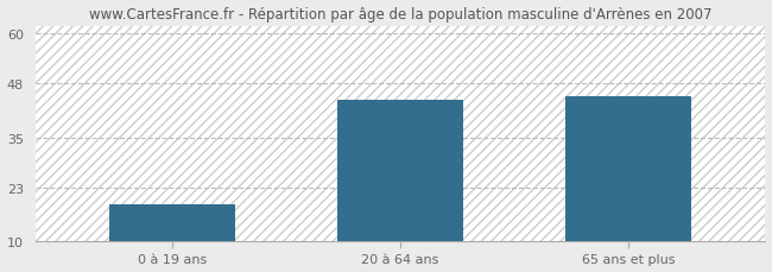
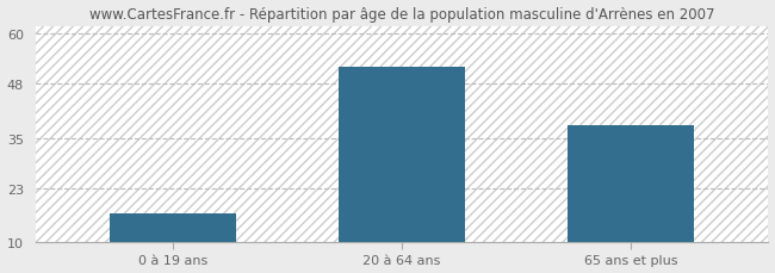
0 à 19 ans: 19 -> 17
20 à 64 ans: 44 -> 52
65 ans et plus: 45 -> 38
